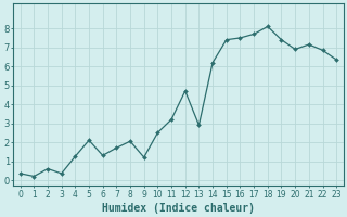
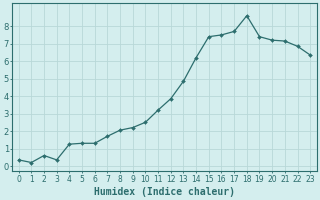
5: 2.1 -> 1.3
9: 1.2 -> 2.2
12: 4.7 -> 3.9
13: 2.9 -> 4.8
18: 8.1 -> 8.6
20: 6.9 -> 7.2
